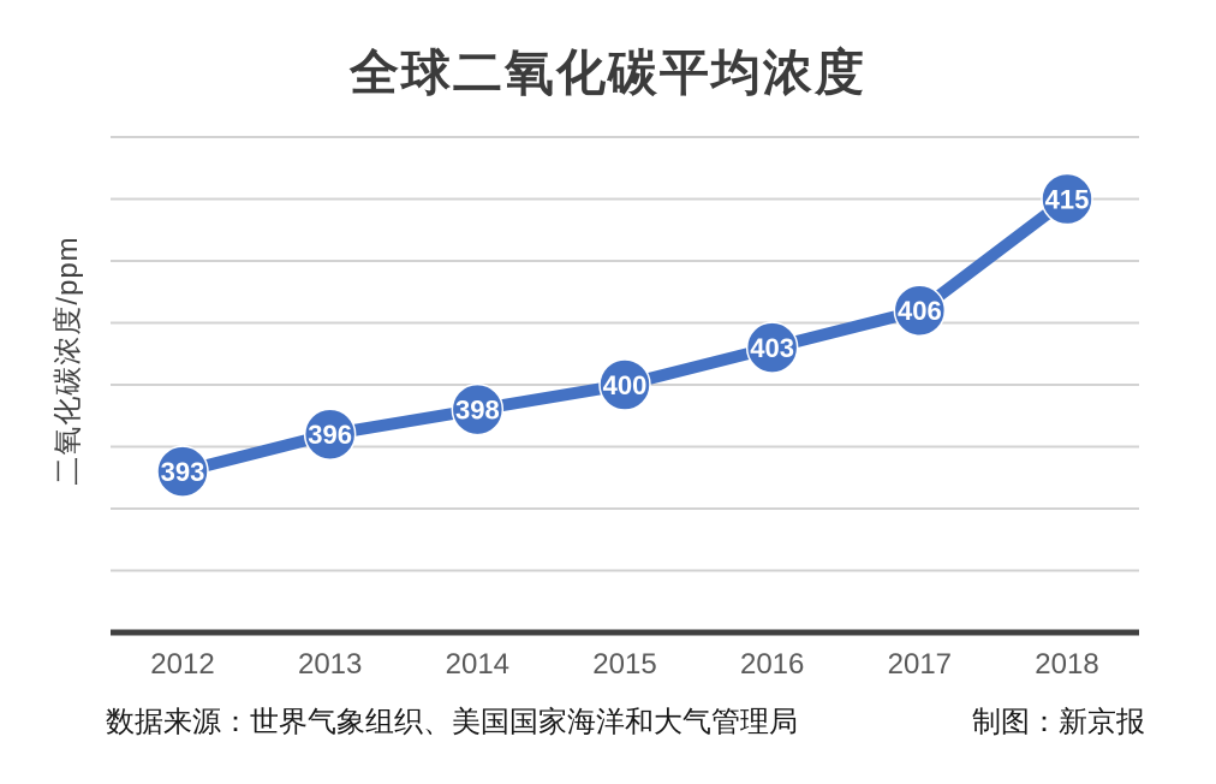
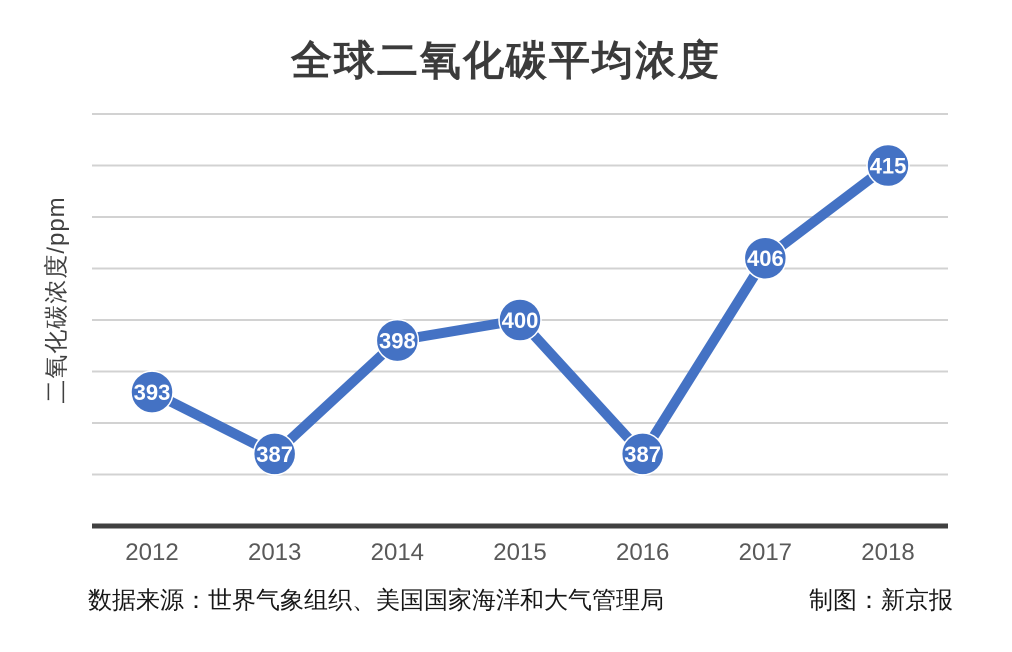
2013: 396 -> 387
2016: 403 -> 387
